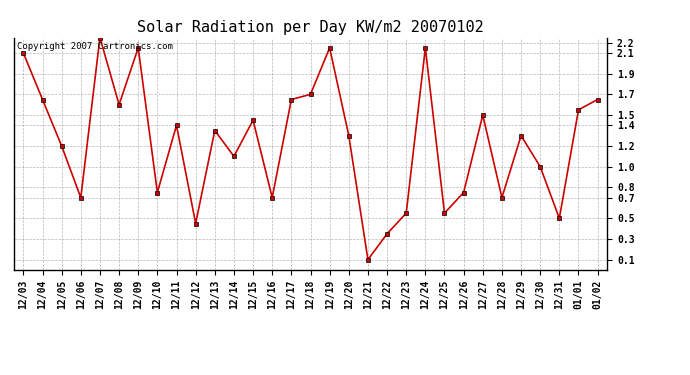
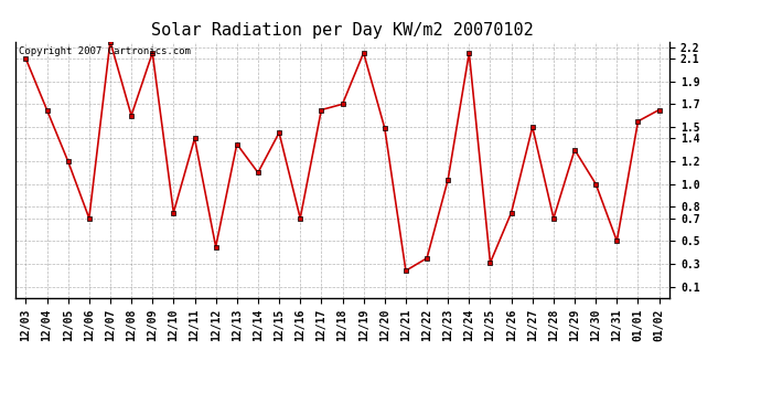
12/20: 1.30 -> 1.49
12/21: 0.10 -> 0.24
12/23: 0.55 -> 1.04
12/25: 0.55 -> 0.31
